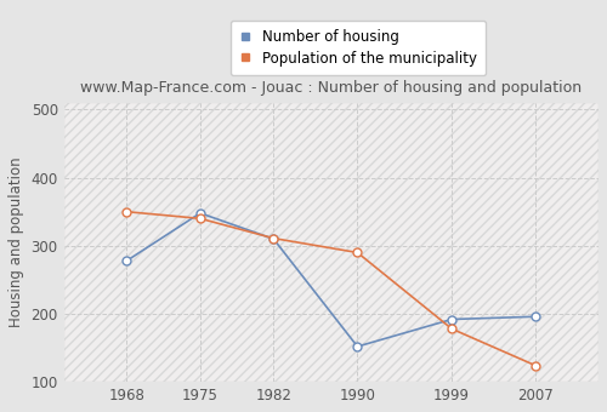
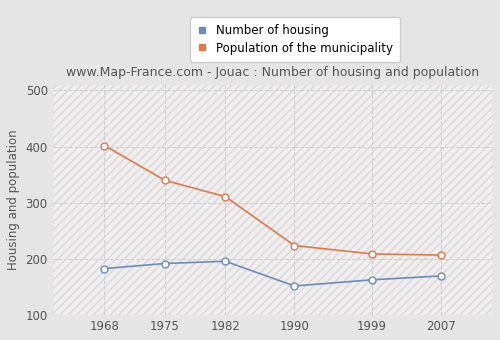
Number of housing/1968: 278 -> 183
Population of the municipality/1968: 350 -> 402
Number of housing/1975: 348 -> 192
Number of housing/1982: 310 -> 196
Population of the municipality/1990: 290 -> 224
Number of housing/1999: 192 -> 163
Population of the municipality/1999: 178 -> 209
Number of housing/2007: 196 -> 170
Population of the municipality/2007: 124 -> 207
